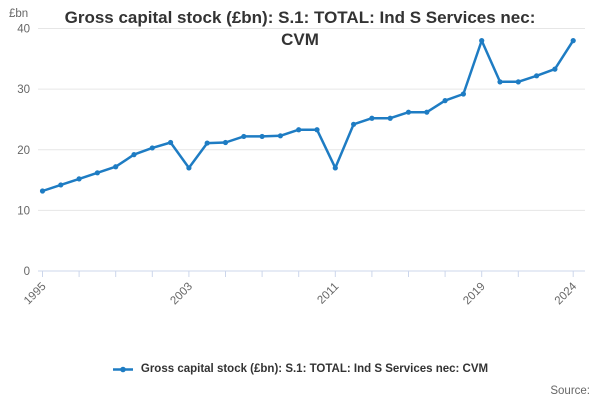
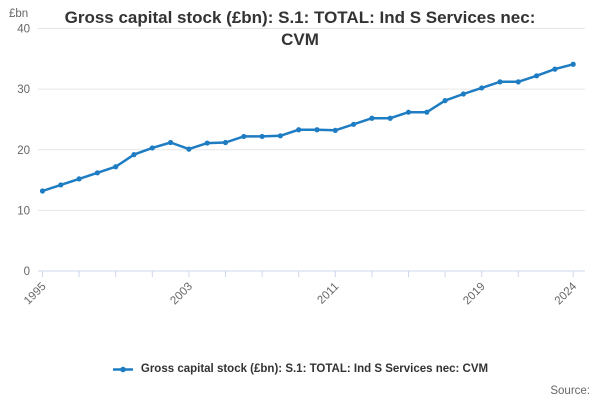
2003: 17 -> 20
2011: 17 -> 23
2019: 38 -> 30
2024: 38 -> 34
